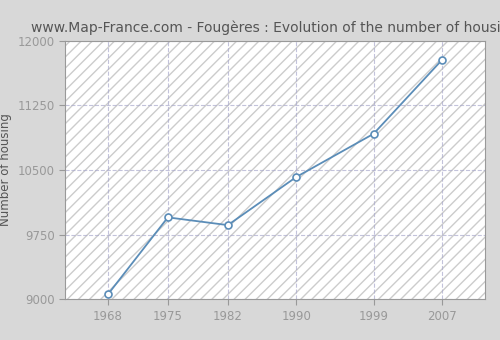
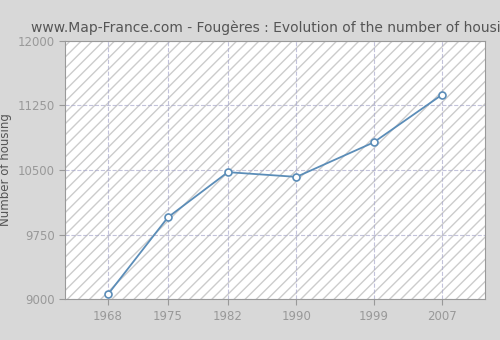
1982: 9860 -> 10480
1999: 10920 -> 10820
2007: 11780 -> 11380
